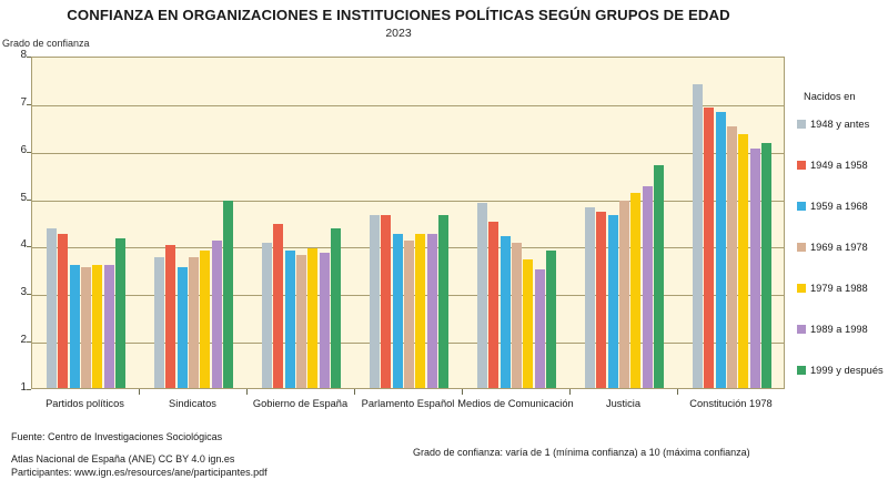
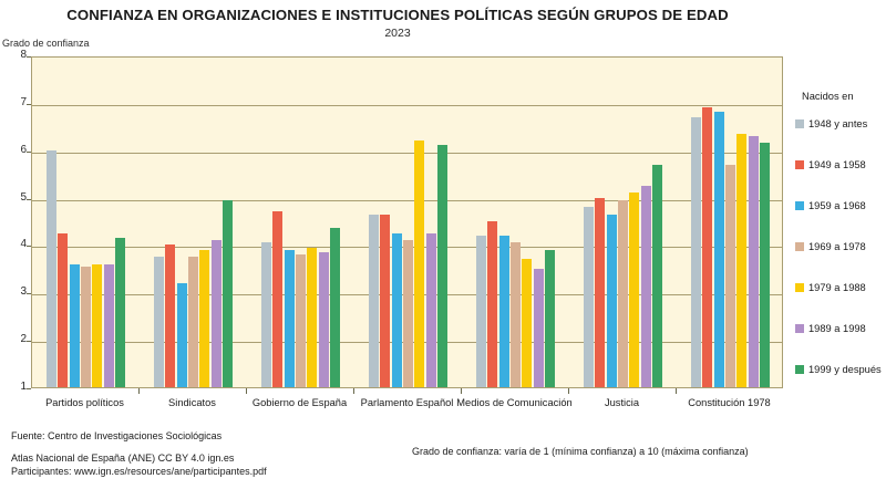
1948 y antes/Partidos políticos: 4.3 -> 6.0
1959 a 1968/Sindicatos: 3.5 -> 3.2
1949 a 1958/Gobierno de España: 4.5 -> 4.7
1979 a 1988/Parlamento Español: 4.2 -> 6.2
1999 y después/Parlamento Español: 4.7 -> 6.1
1948 y antes/Medios de Comunicación: 4.9 -> 4.2
1949 a 1958/Justicia: 4.7 -> 5.0
1948 y antes/Constitución 1978: 7.4 -> 6.7
1969 a 1978/Constitución 1978: 6.5 -> 5.7
1989 a 1998/Constitución 1978: 6.0 -> 6.3
